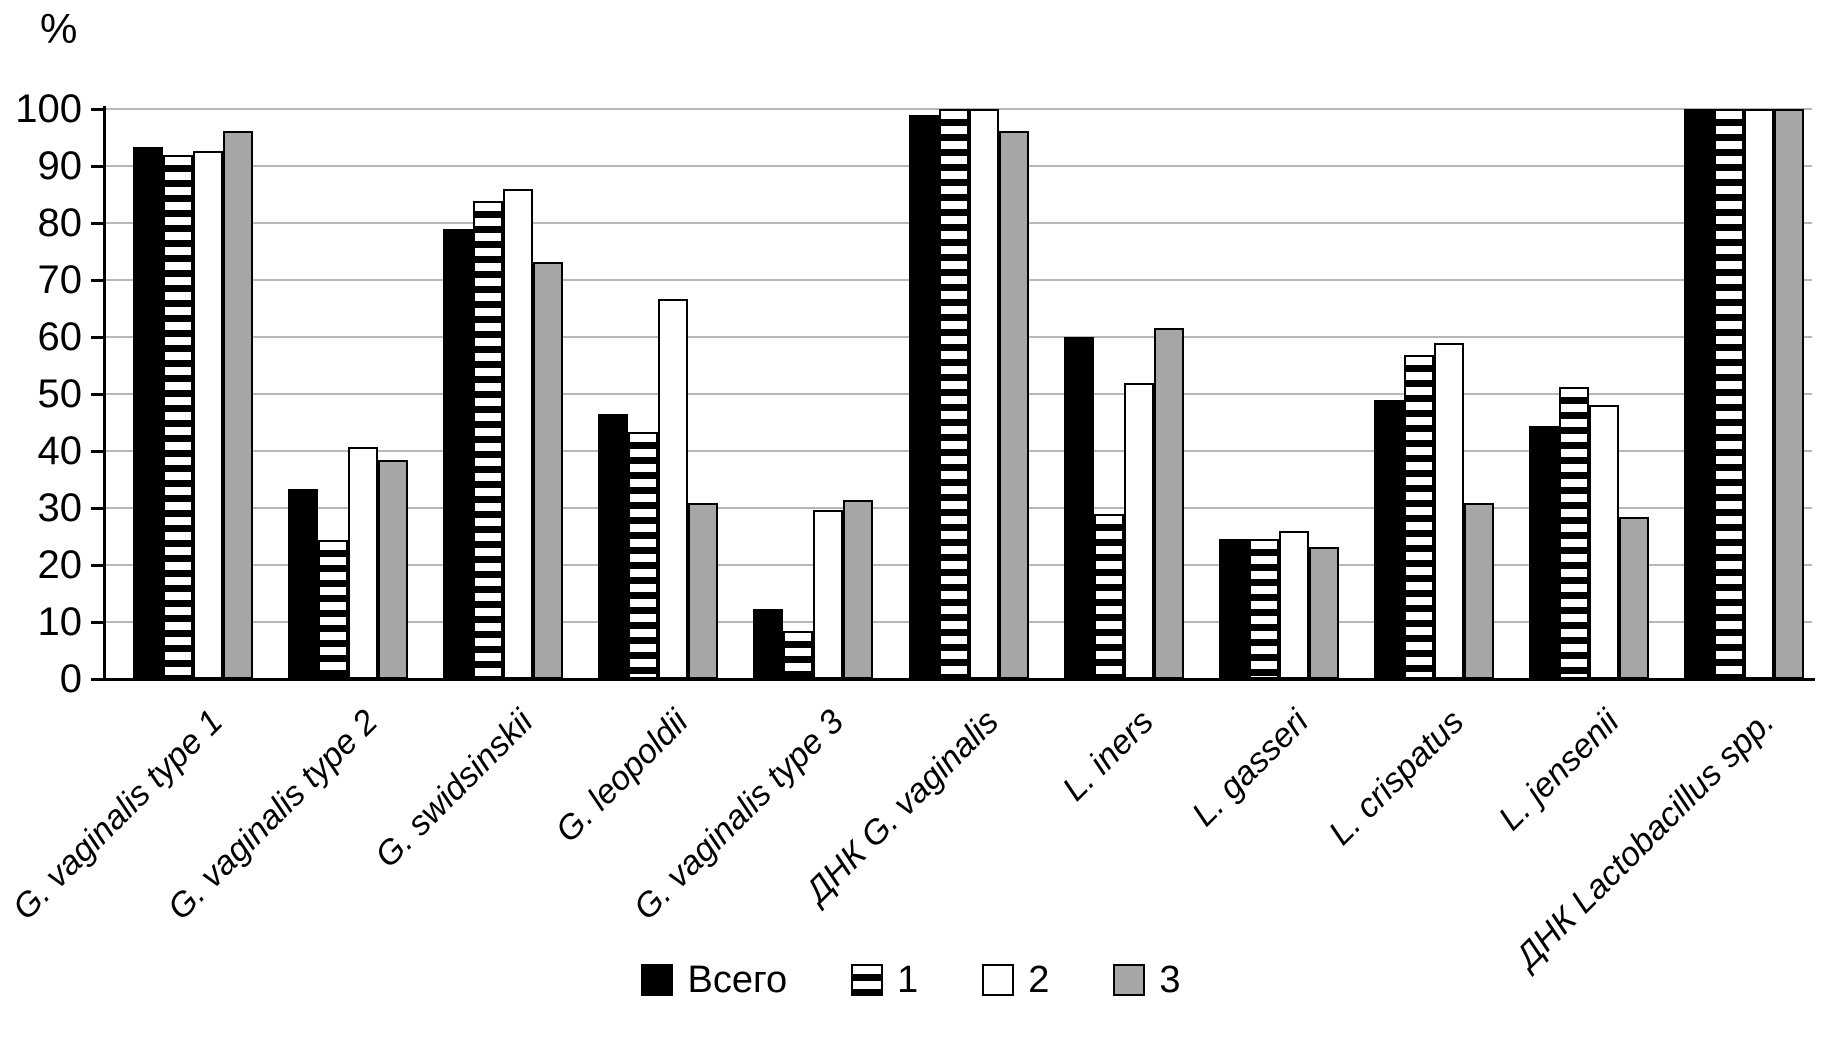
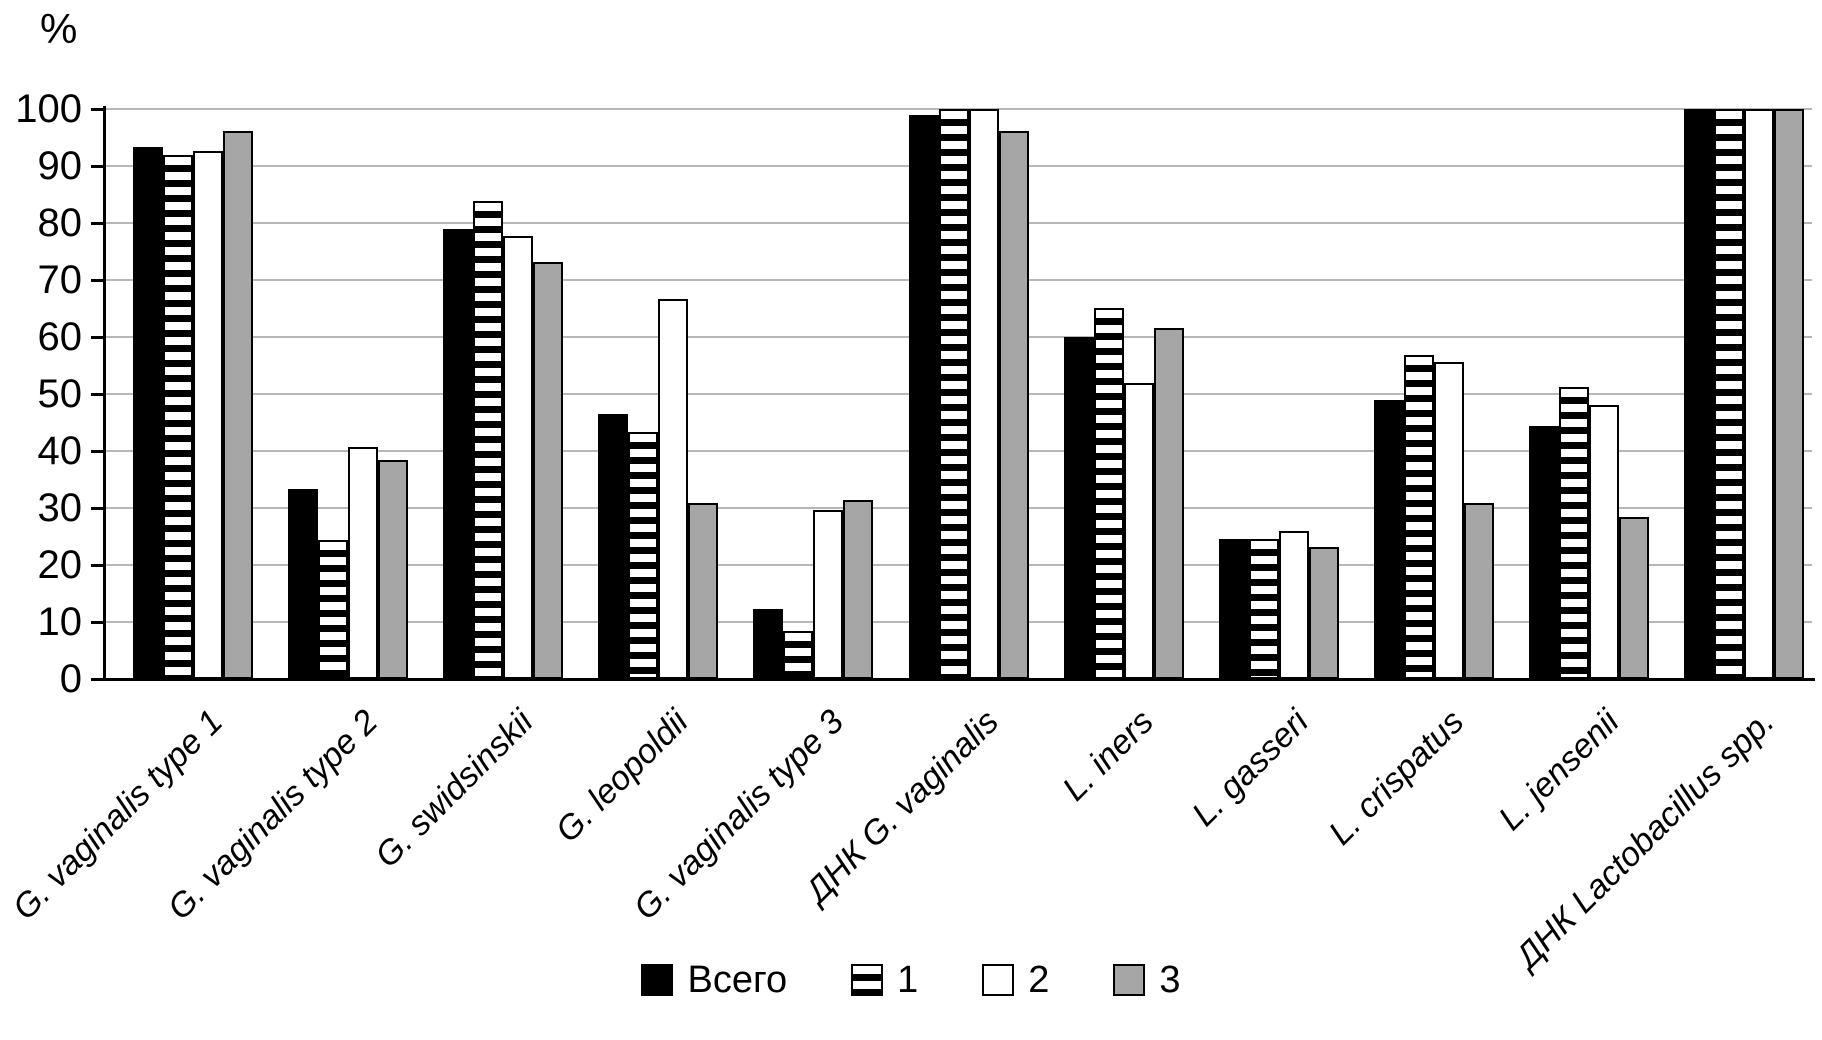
2/G. swidsinskii: 86 -> 78
1/L. iners: 29 -> 65
2/L. crispatus: 59 -> 56
